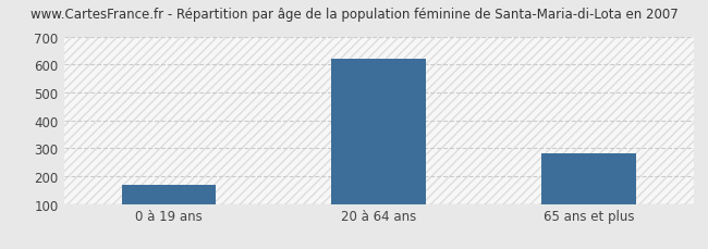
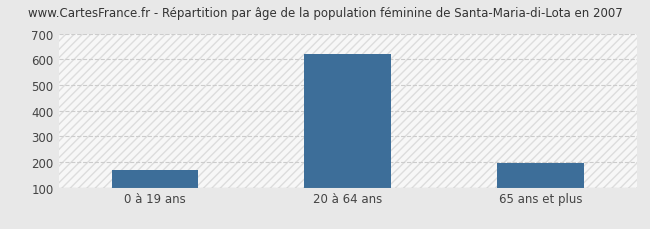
65 ans et plus: 280 -> 195
